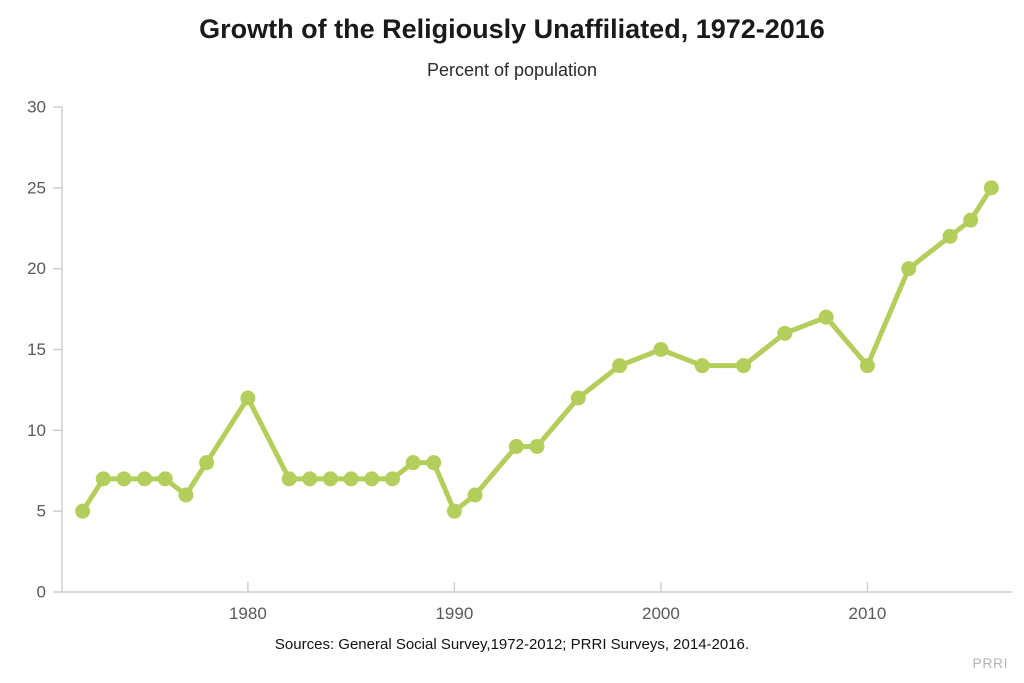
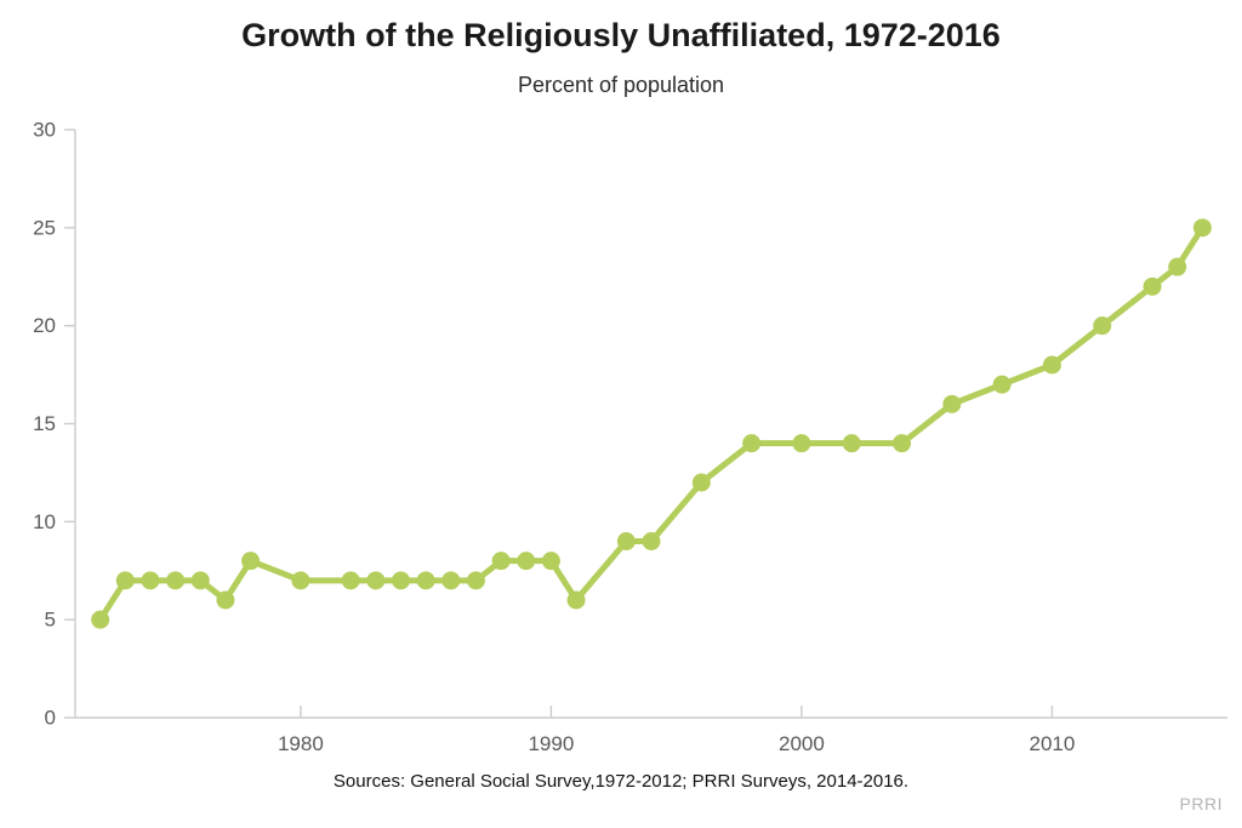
1980: 12 -> 7
1990: 5 -> 8
2000: 15 -> 14
2010: 14 -> 18
